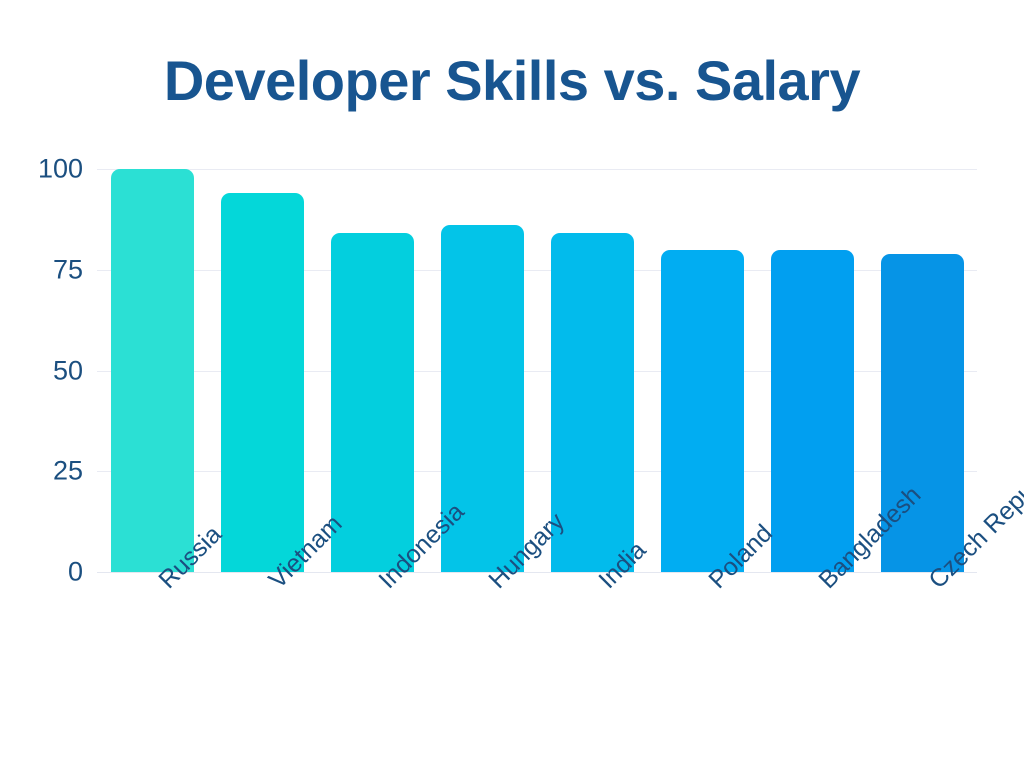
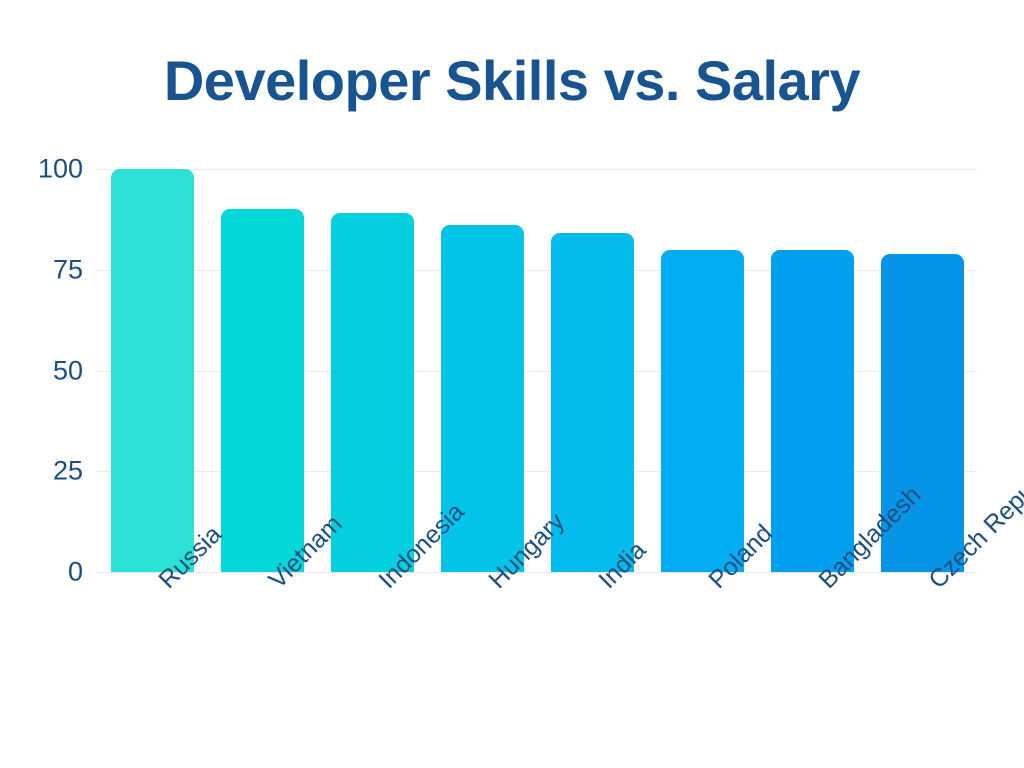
Vietnam: 94 -> 90
Indonesia: 84 -> 89
